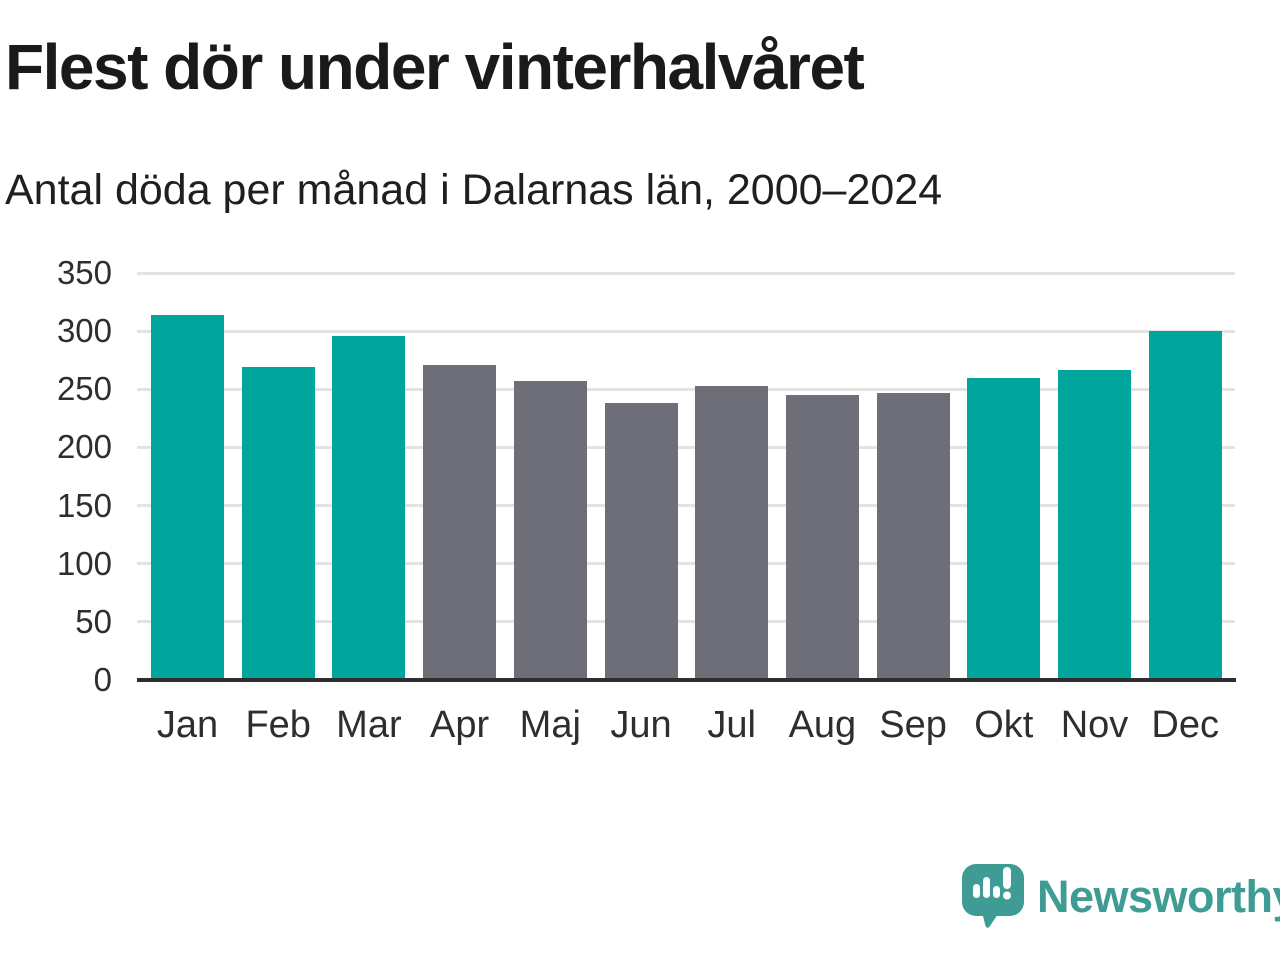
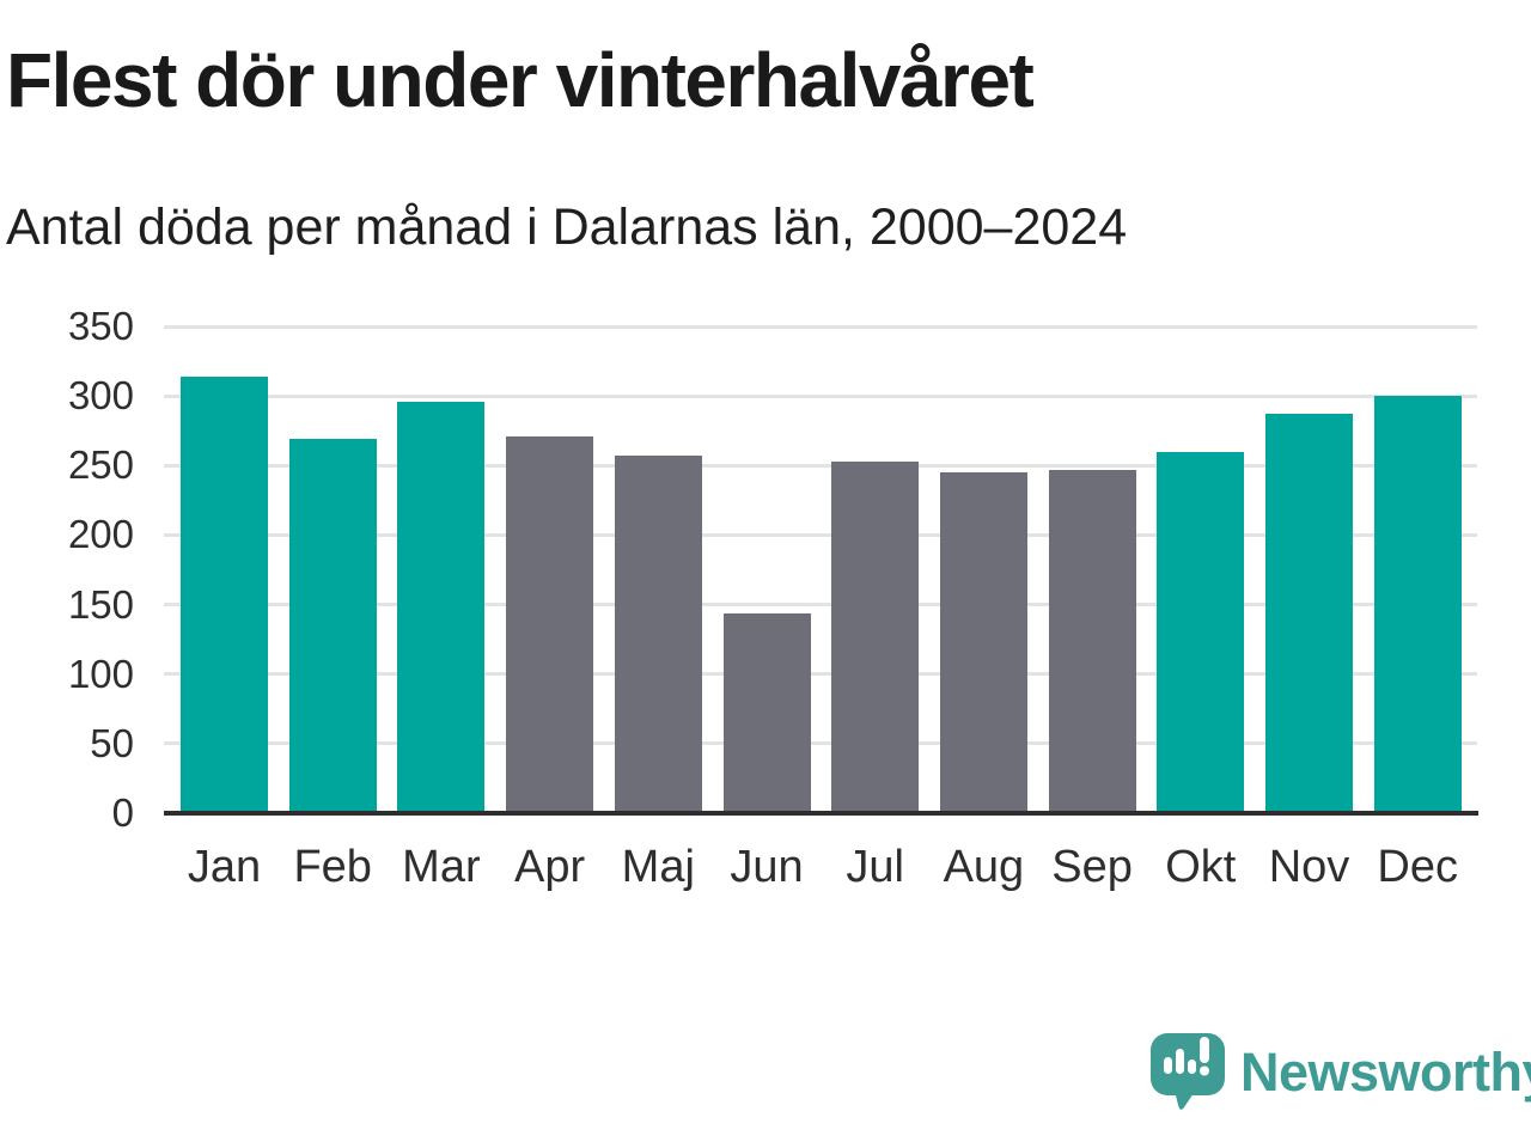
Jun: 238 -> 144
Nov: 267 -> 287
